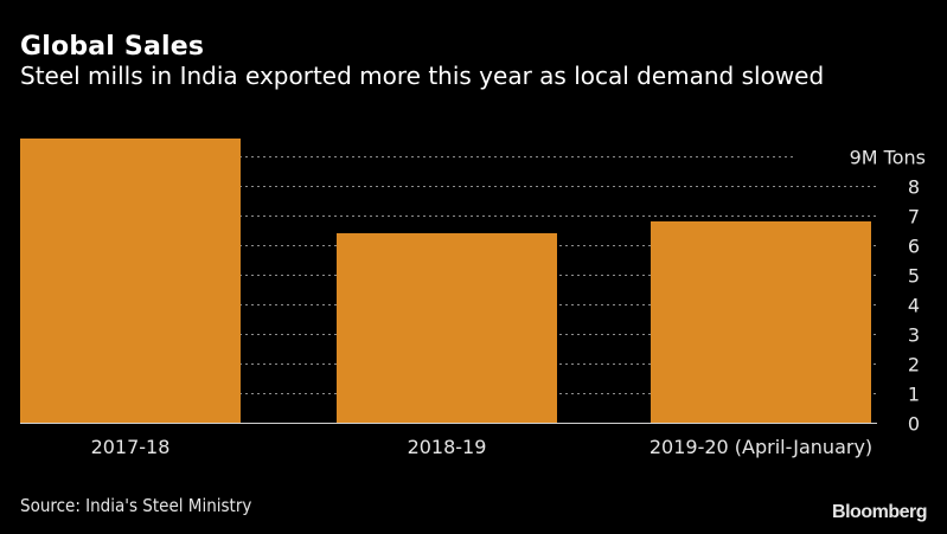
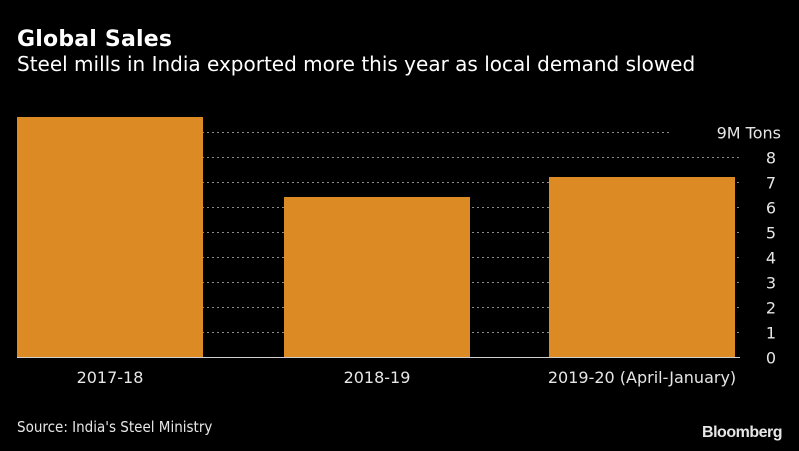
2019-20 (April-January): 6.8 -> 7.2
